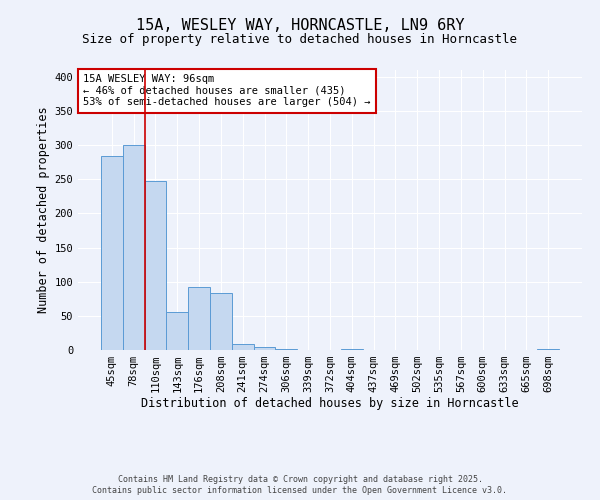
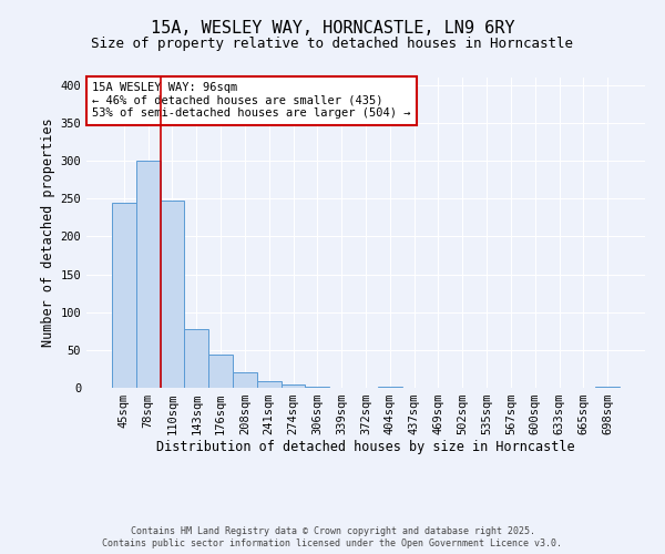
45sqm: 284 -> 245
143sqm: 56 -> 77
176sqm: 92 -> 44
208sqm: 84 -> 21
